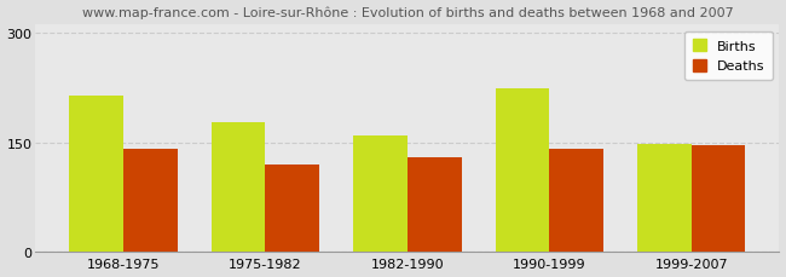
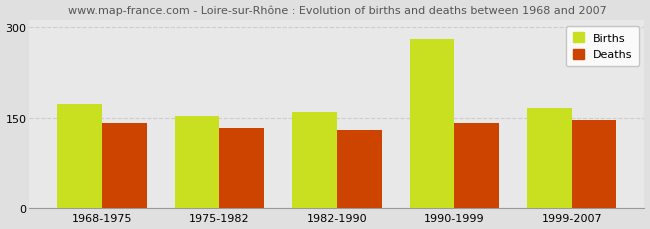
Births/1968-1975: 214 -> 172
Births/1975-1982: 178 -> 153
Deaths/1975-1982: 120 -> 132
Births/1990-1999: 224 -> 281
Births/1999-2007: 148 -> 166
